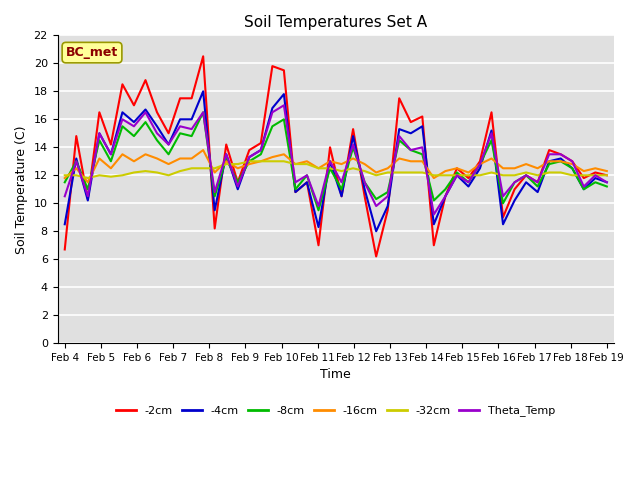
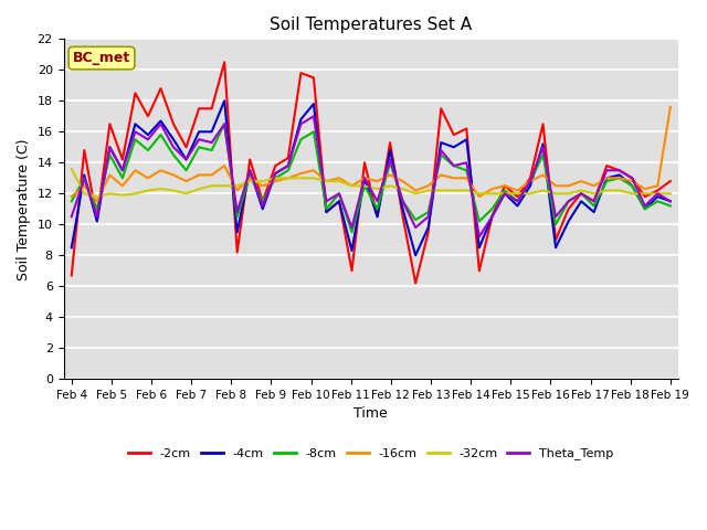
-32cm/Feb 4: 12.0 -> 13.6
-2cm/Feb 19: 12.0 -> 12.8
-16cm/Feb 19: 12.3 -> 17.6
